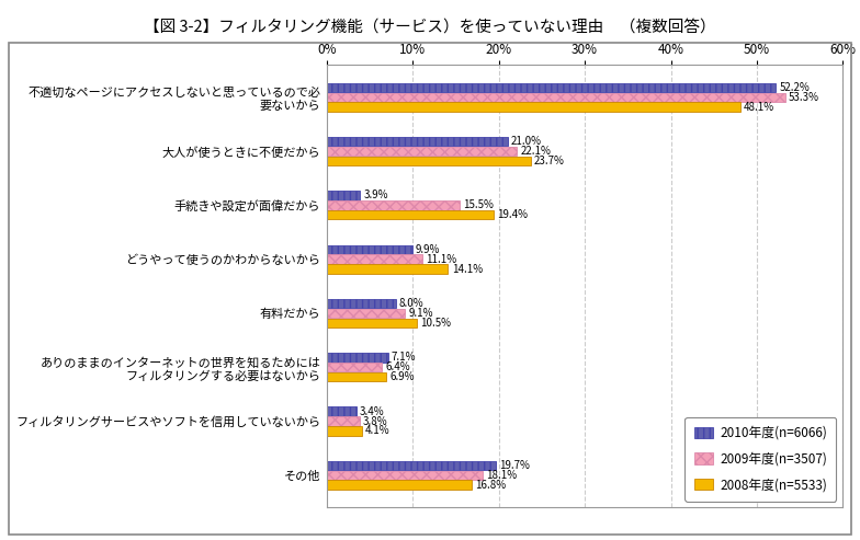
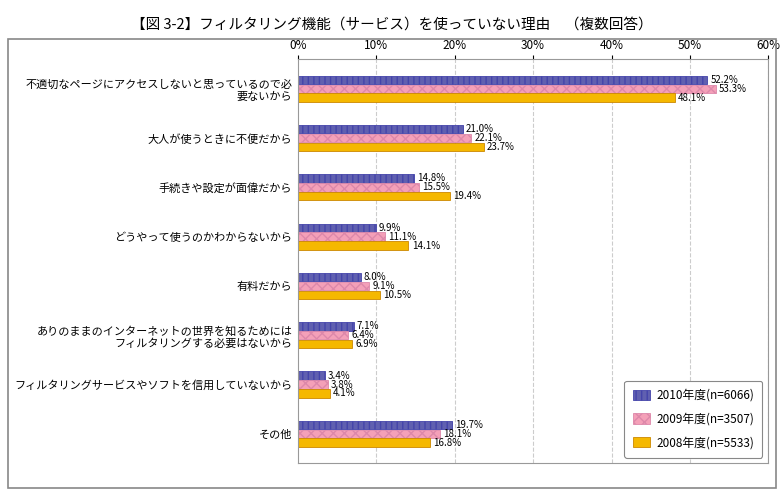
2010年度(n=6066)/手続きや設定が面偉だから: 3.9% -> 14.8%
